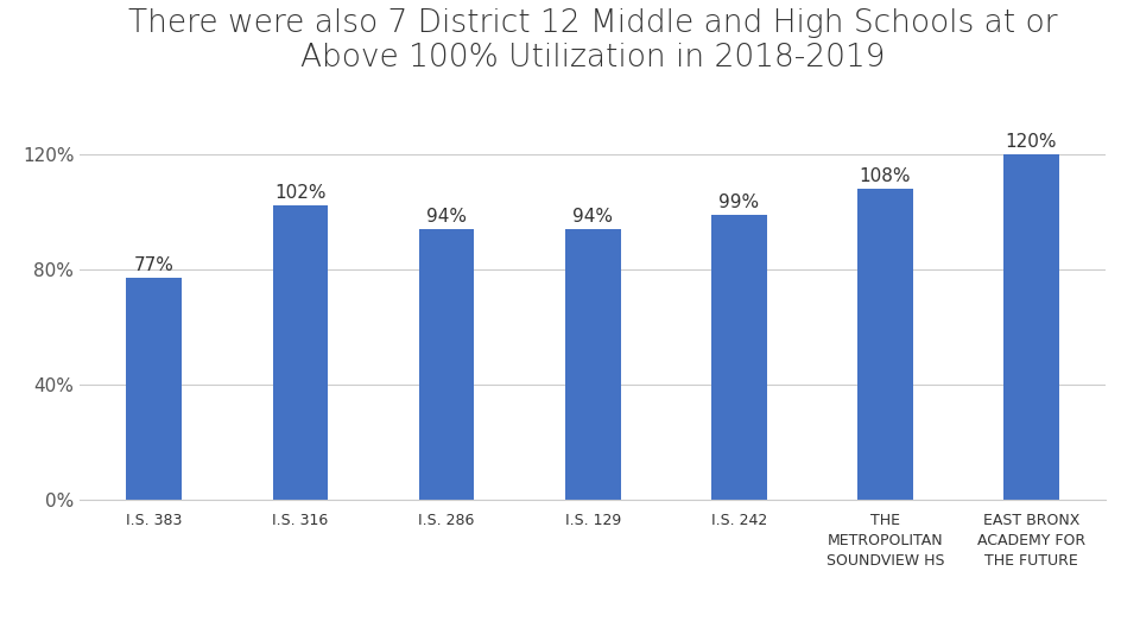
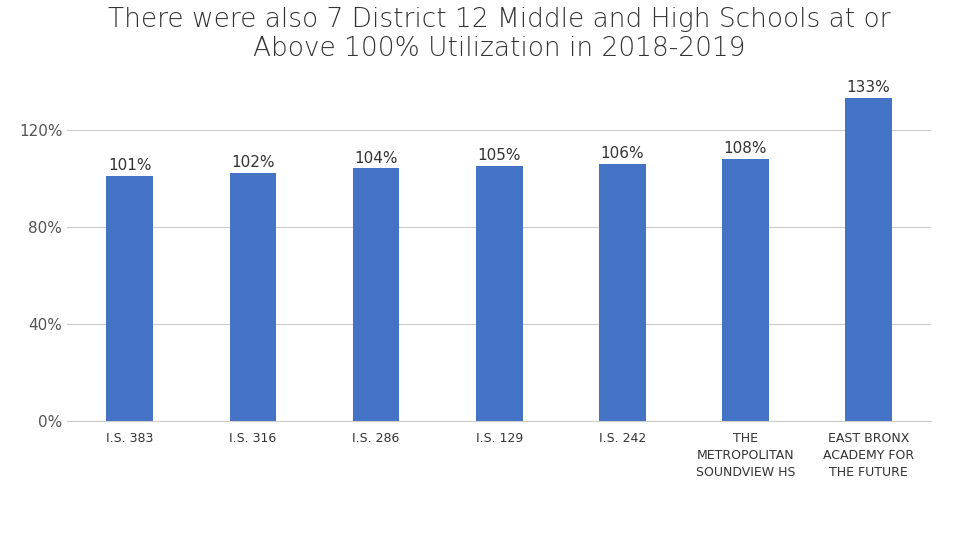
I.S. 383: 77% -> 101%
I.S. 286: 94% -> 104%
I.S. 129: 94% -> 105%
I.S. 242: 99% -> 106%
EAST BRONX ACADEMY FOR THE FUTURE: 120% -> 133%
